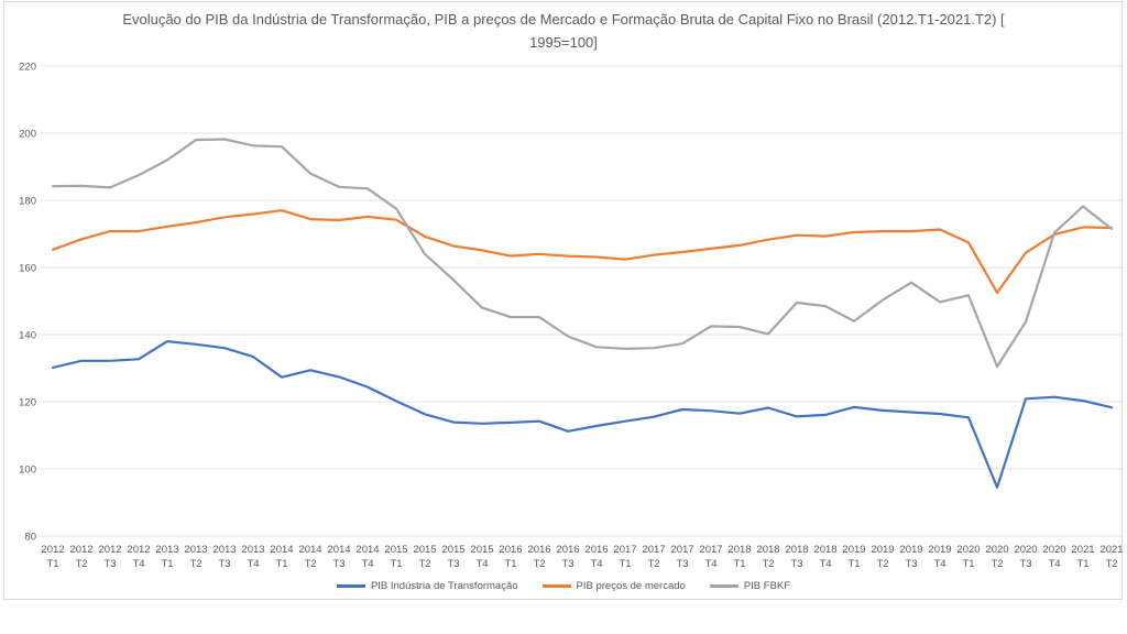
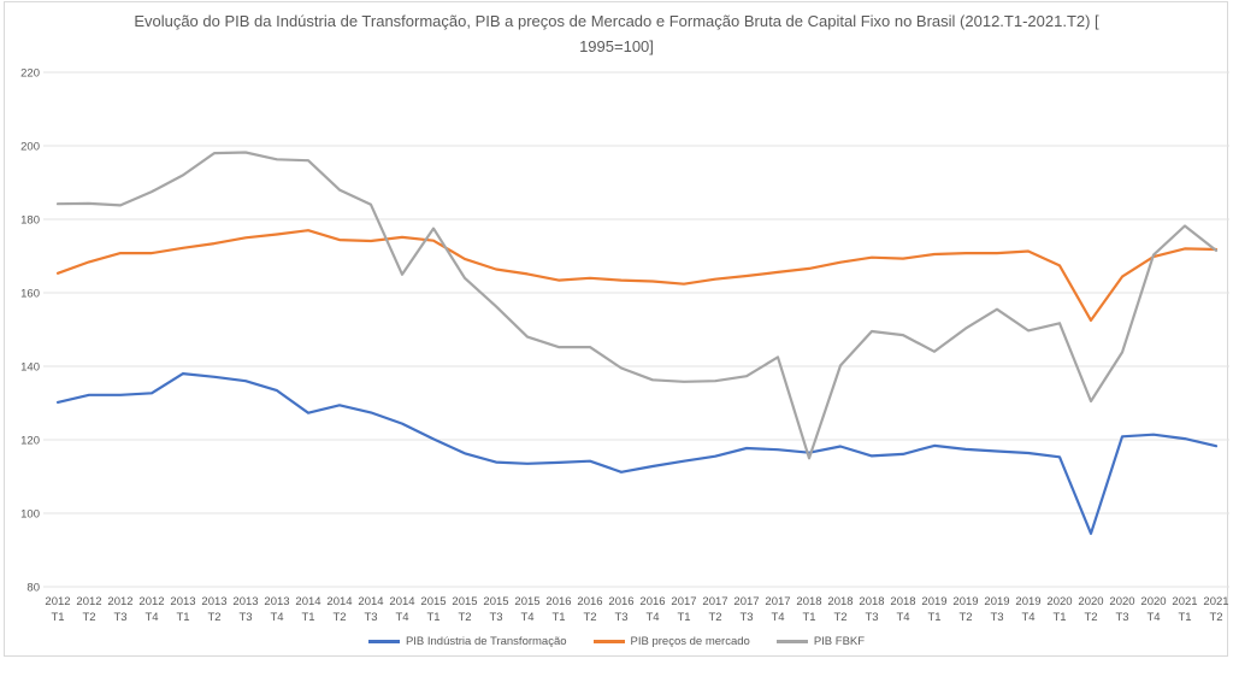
PIB FBKF/2014 T4: 184 -> 165
PIB FBKF/2018 T1: 142 -> 115
